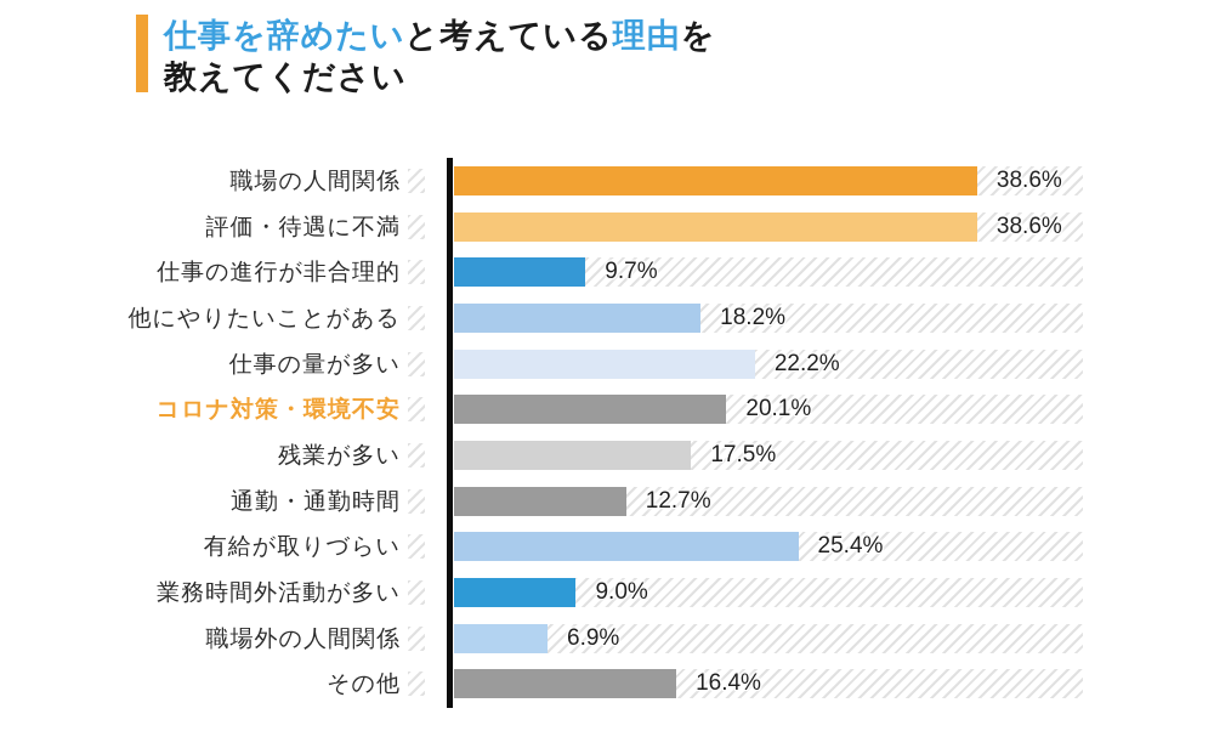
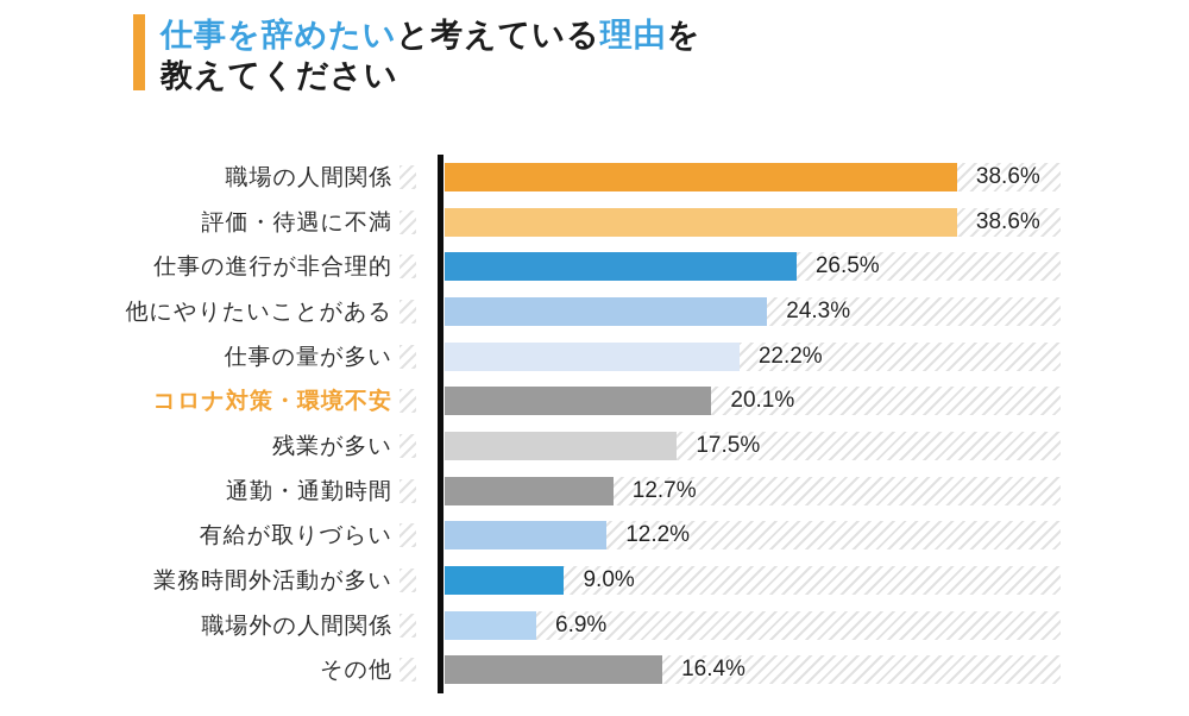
仕事の進行が非合理的: 9.7% -> 26.5%
他にやりたいことがある: 18.2% -> 24.3%
有給が取りづらい: 25.4% -> 12.2%
